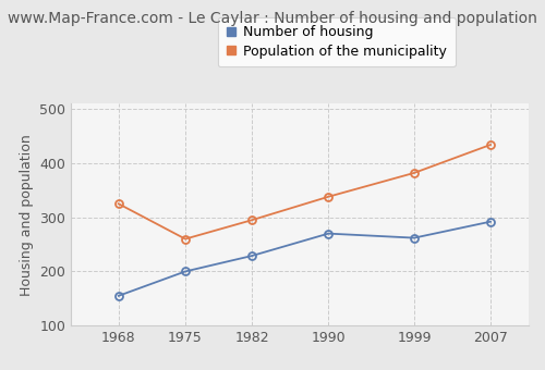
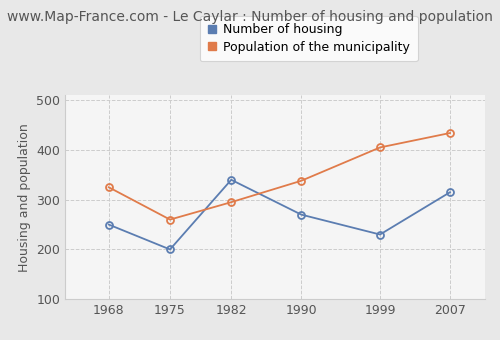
Number of housing/1968: 155 -> 250
Number of housing/1982: 229 -> 340
Number of housing/1999: 262 -> 230
Population of the municipality/1999: 382 -> 405
Number of housing/2007: 292 -> 315
